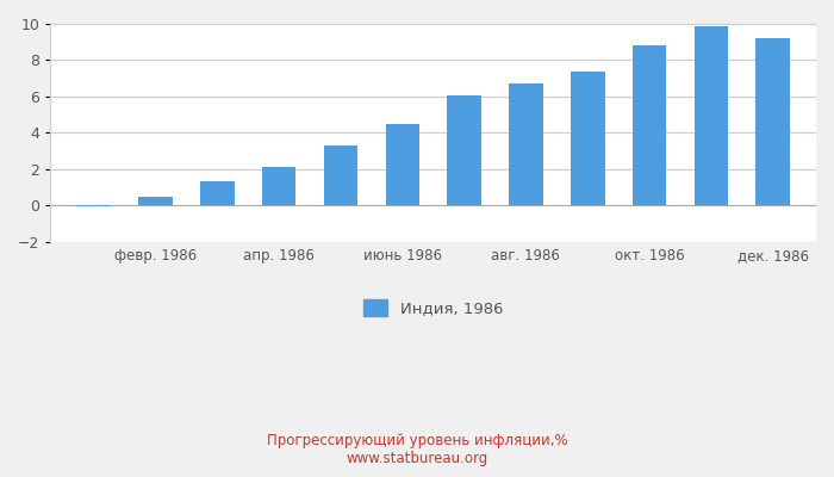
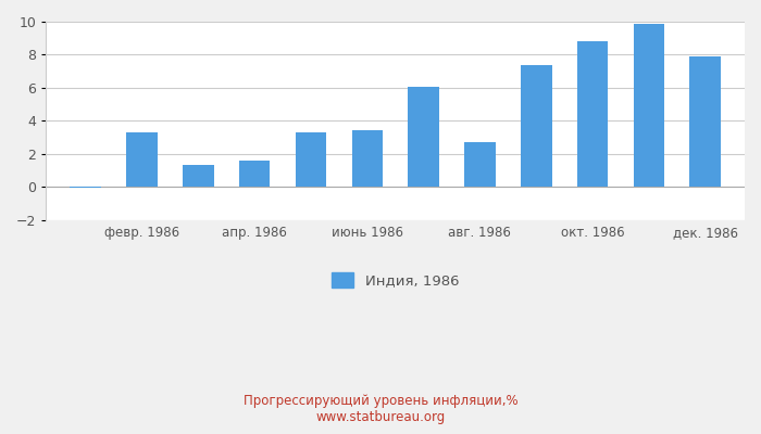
февр. 1986: 0.5 -> 3.3
апр. 1986: 2.1 -> 1.6
июнь 1986: 4.5 -> 3.4
авг. 1986: 6.7 -> 2.7
дек. 1986: 9.2 -> 7.9
